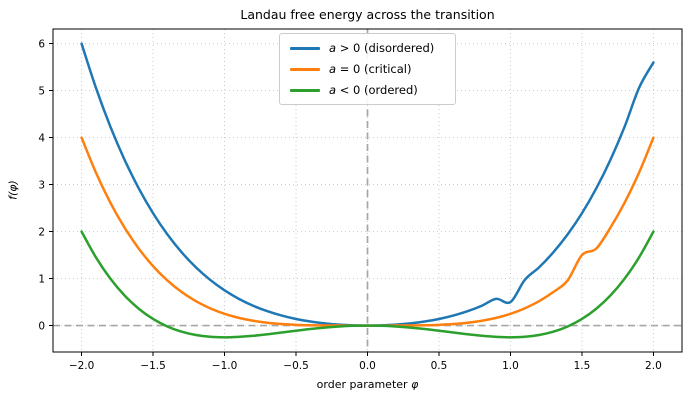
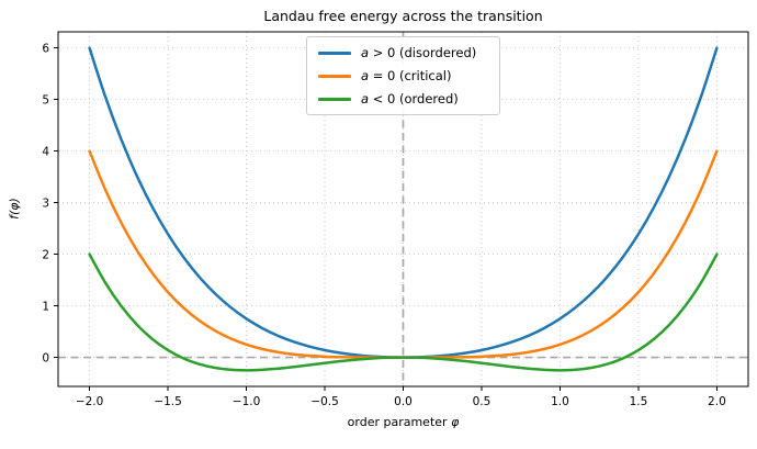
a > 0 (disordered)/1.0: 0.5 -> 0.8
a = 0 (critical)/1.5: 1.5 -> 1.3
a > 0 (disordered)/2.0: 5.6 -> 6.0
